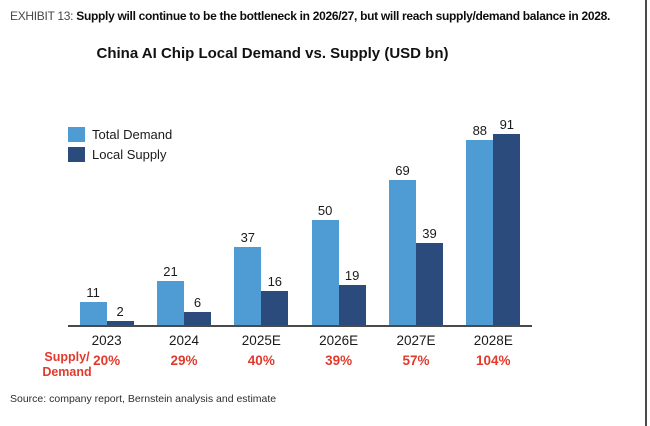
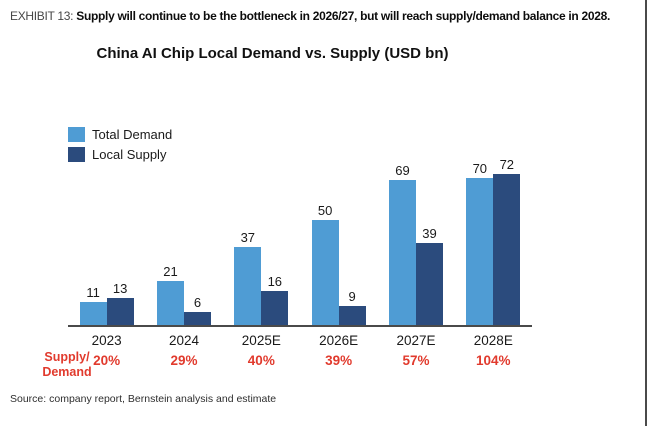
Local Supply/2023: 2 -> 13
Local Supply/2026E: 19 -> 9
Total Demand/2028E: 88 -> 70
Local Supply/2028E: 91 -> 72
